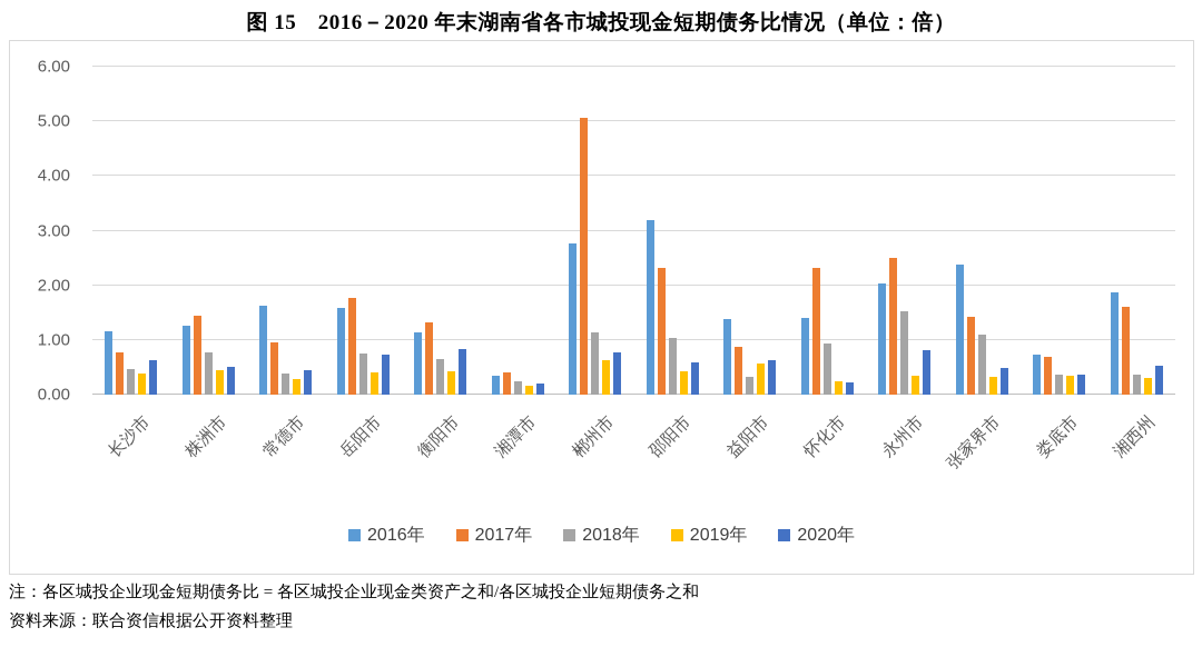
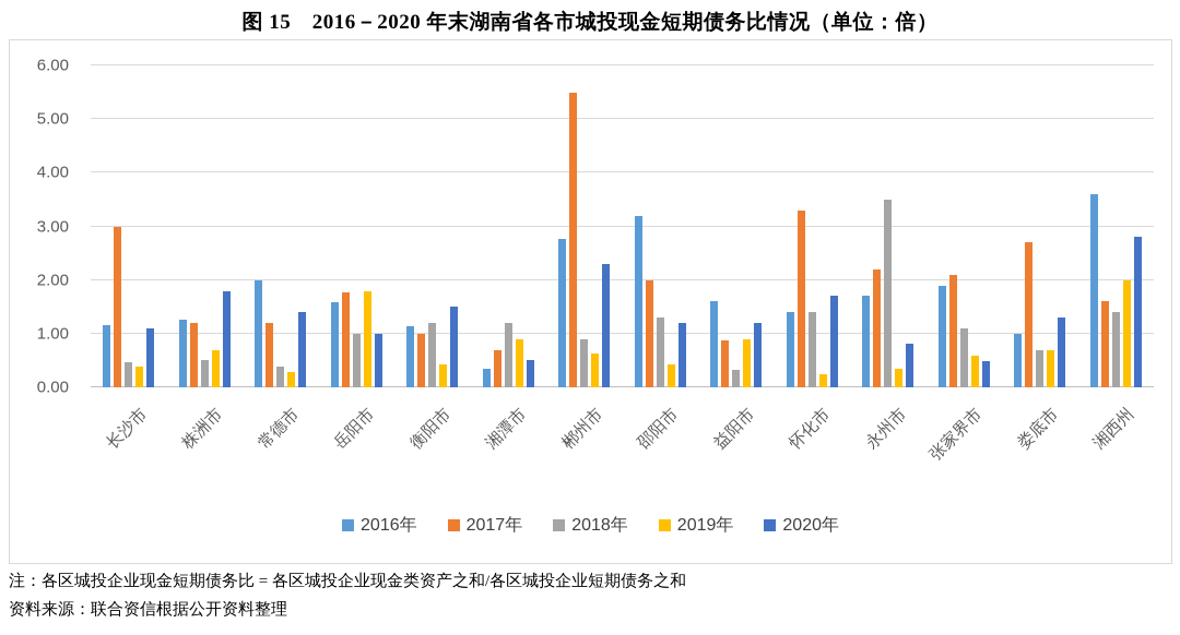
2017年/长沙市: 0.8 -> 3.0
2020年/长沙市: 0.6 -> 1.1
2017年/株洲市: 1.4 -> 1.2
2018年/株洲市: 0.8 -> 0.5
2019年/株洲市: 0.4 -> 0.7
2020年/株洲市: 0.5 -> 1.8
2016年/常德市: 1.6 -> 2.0
2017年/常德市: 0.9 -> 1.2
2020年/常德市: 0.5 -> 1.4
2018年/岳阳市: 0.8 -> 1.0
2019年/岳阳市: 0.4 -> 1.8
2020年/岳阳市: 0.7 -> 1.0
2017年/衡阳市: 1.3 -> 1.0
2018年/衡阳市: 0.7 -> 1.2
2020年/衡阳市: 0.8 -> 1.5
2017年/湘潭市: 0.4 -> 0.7
2018年/湘潭市: 0.2 -> 1.2
2019年/湘潭市: 0.2 -> 0.9
2020年/湘潭市: 0.2 -> 0.5
2017年/郴州市: 5.1 -> 5.5
2018年/郴州市: 1.1 -> 0.9
2020年/郴州市: 0.8 -> 2.3
2017年/邵阳市: 2.3 -> 2.0
2018年/邵阳市: 1.0 -> 1.3
2020年/邵阳市: 0.6 -> 1.2
2016年/益阳市: 1.4 -> 1.6
2019年/益阳市: 0.6 -> 0.9
2020年/益阳市: 0.6 -> 1.2
2017年/怀化市: 2.3 -> 3.3
2018年/怀化市: 0.9 -> 1.4
2020年/怀化市: 0.2 -> 1.7
2016年/永州市: 2.0 -> 1.7
2017年/永州市: 2.5 -> 2.2
2018年/永州市: 1.5 -> 3.5
2016年/张家界市: 2.4 -> 1.9
2017年/张家界市: 1.4 -> 2.1
2019年/张家界市: 0.3 -> 0.6
2016年/娄底市: 0.7 -> 1.0
2017年/娄底市: 0.7 -> 2.7
2018年/娄底市: 0.4 -> 0.7
2019年/娄底市: 0.3 -> 0.7
2020年/娄底市: 0.4 -> 1.3
2016年/湘西州: 1.9 -> 3.6
2018年/湘西州: 0.4 -> 1.4
2019年/湘西州: 0.3 -> 2.0
2020年/湘西州: 0.5 -> 2.8
